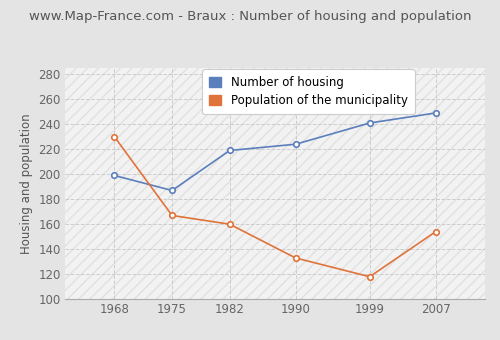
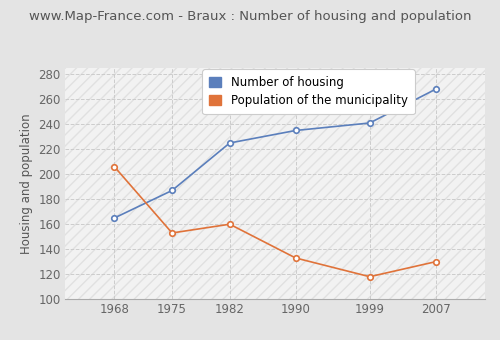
Number of housing/1968: 199 -> 165
Population of the municipality/1968: 230 -> 206
Population of the municipality/1975: 167 -> 153
Number of housing/1982: 219 -> 225
Number of housing/1990: 224 -> 235
Number of housing/2007: 249 -> 268
Population of the municipality/2007: 154 -> 130
